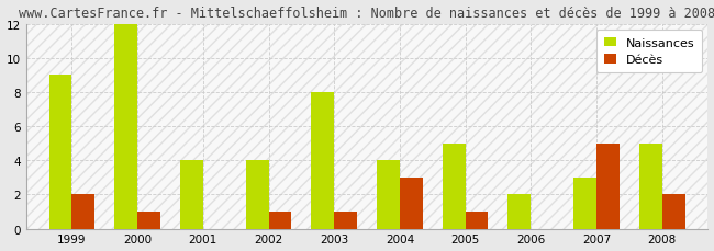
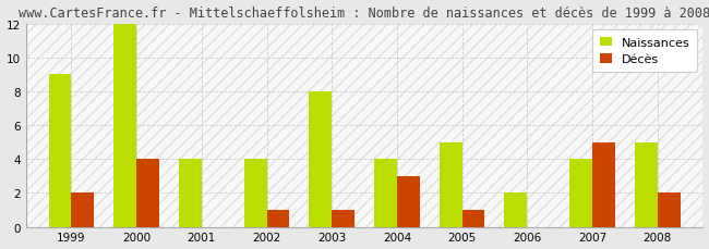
Décès/2000: 1 -> 4
Naissances/2007: 3 -> 4
